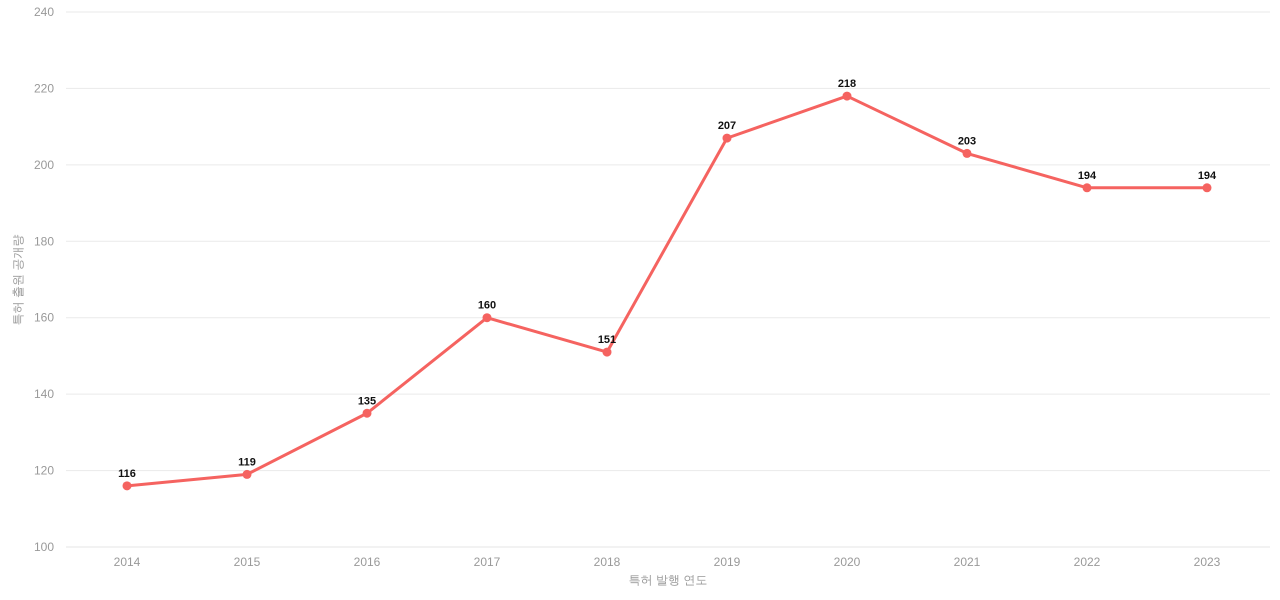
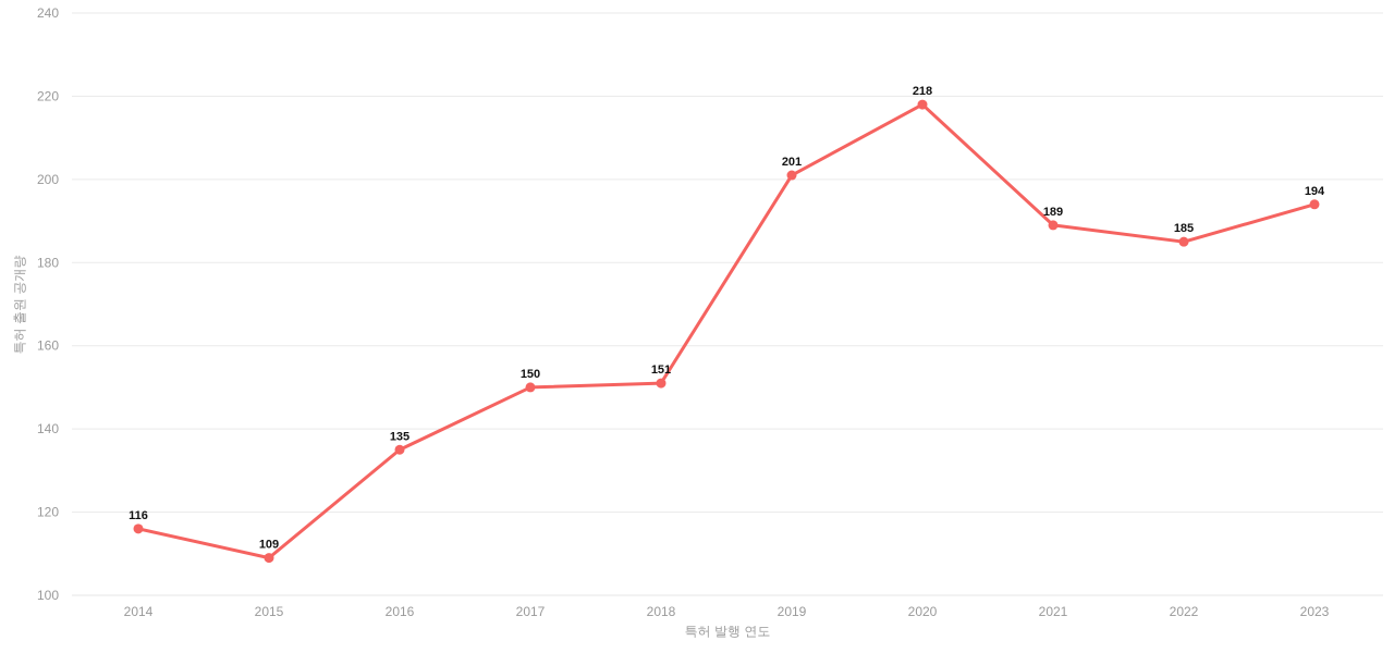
2015: 119 -> 109
2017: 160 -> 150
2019: 207 -> 201
2021: 203 -> 189
2022: 194 -> 185
